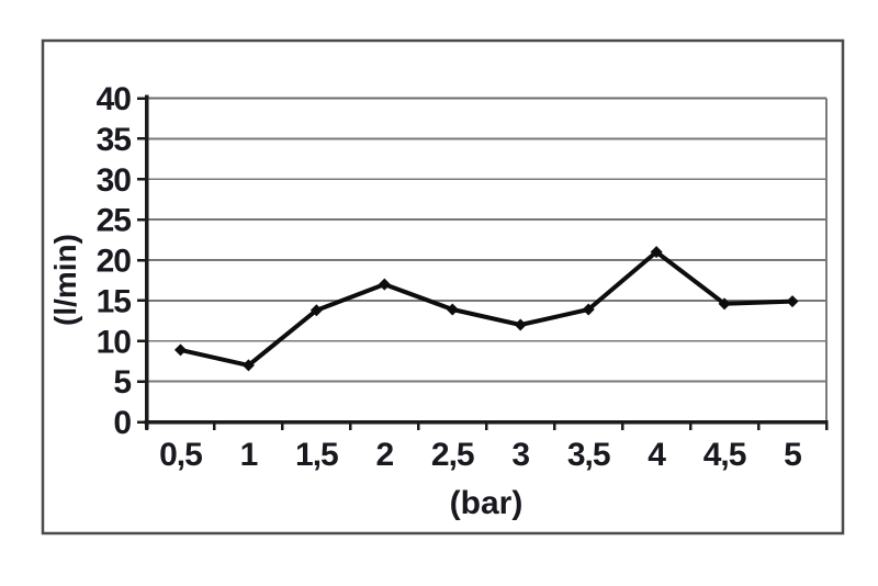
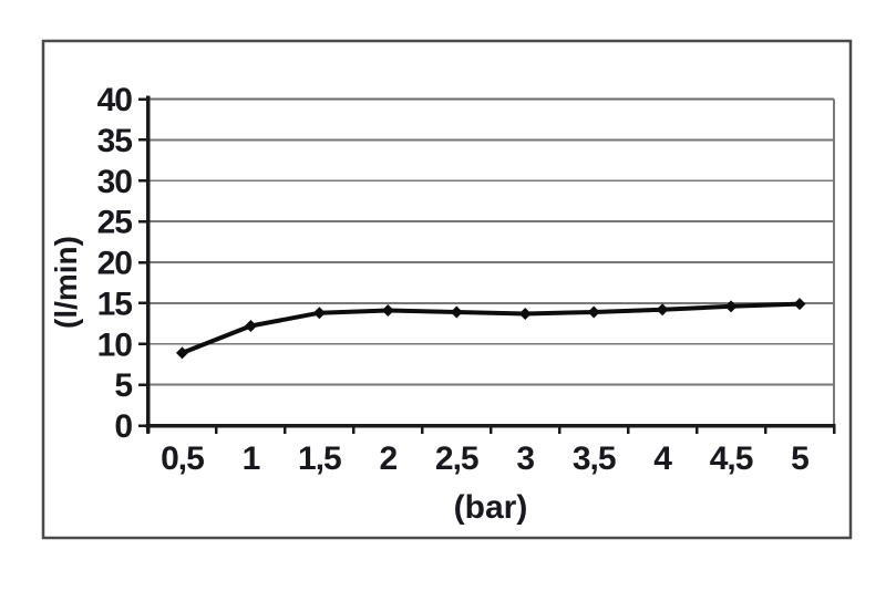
1: 7 -> 12
2: 17 -> 14
3: 12 -> 14
4: 21 -> 14
